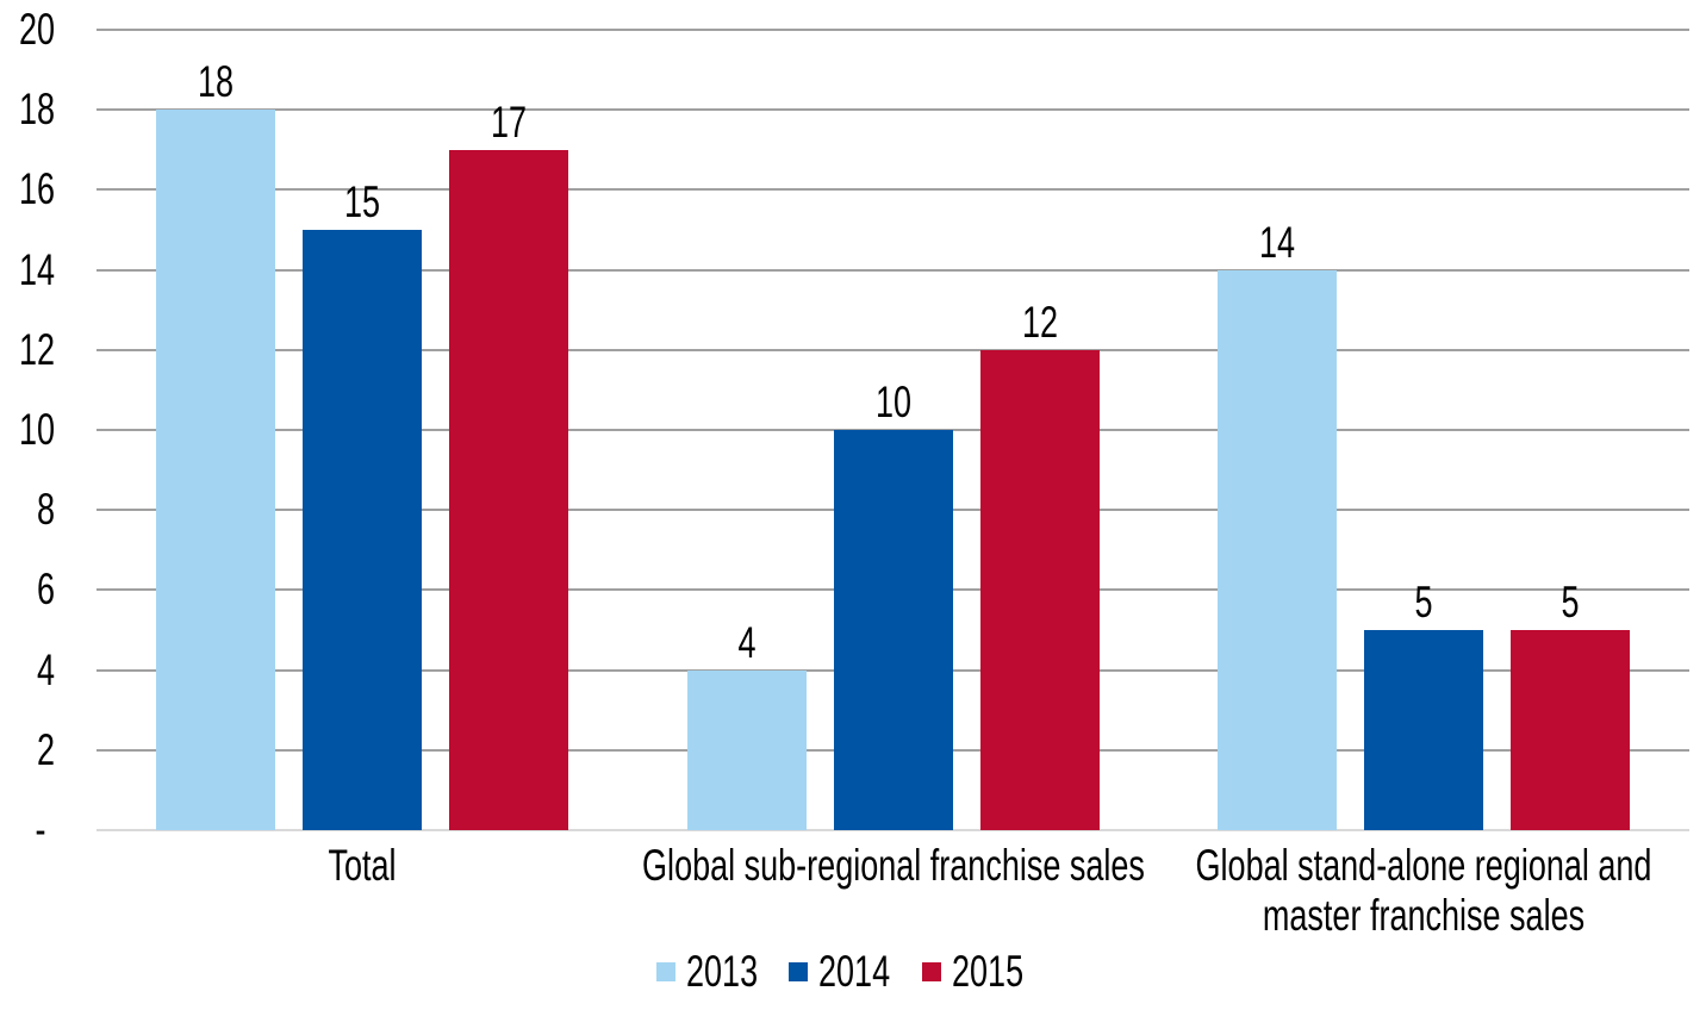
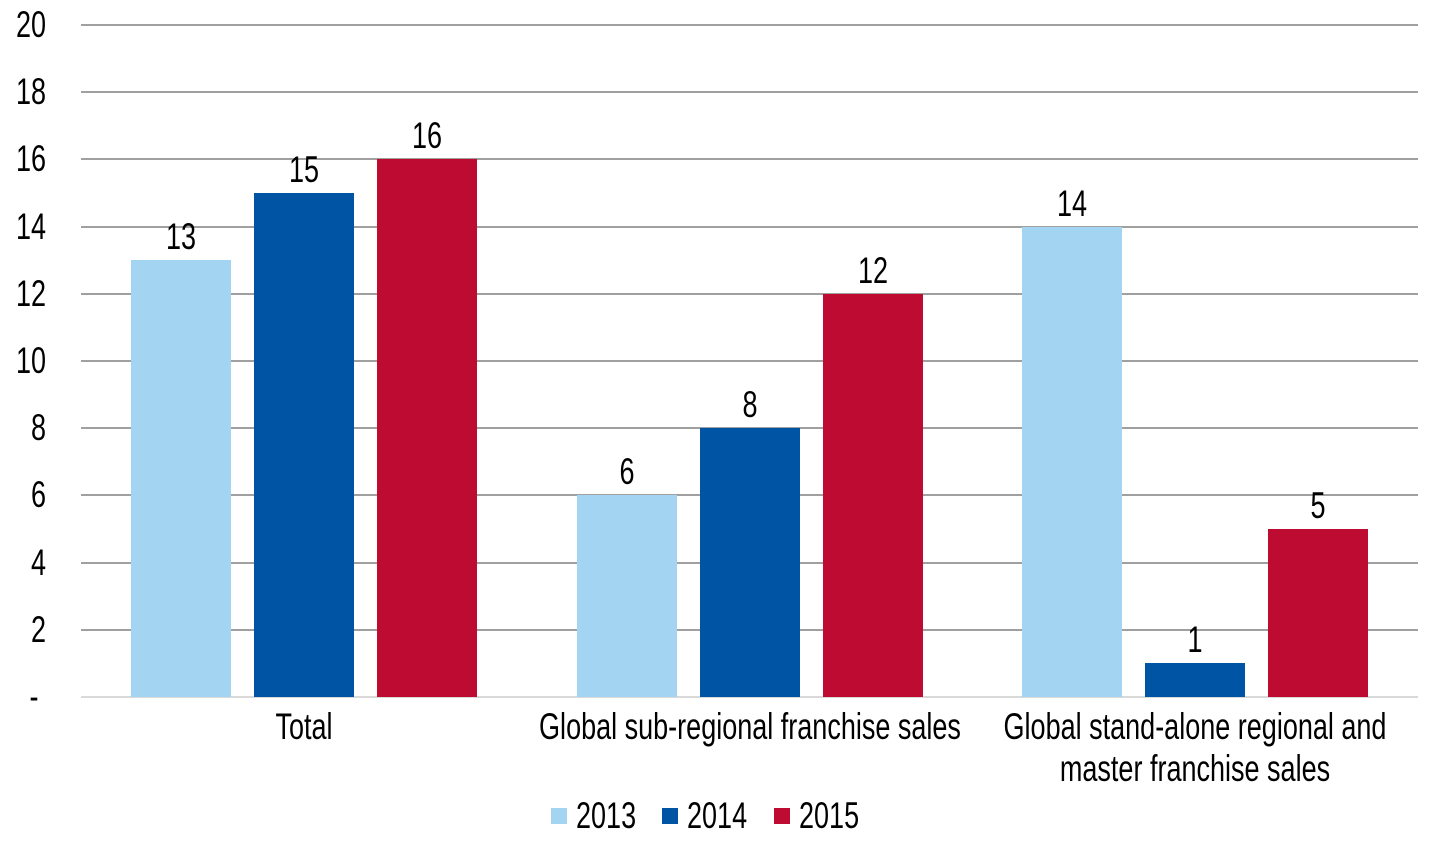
2013/Total: 18 -> 13
2015/Total: 17 -> 16
2013/Global sub-regional franchise sales: 4 -> 6
2014/Global sub-regional franchise sales: 10 -> 8
2014/Global stand-alone regional and master franchise sales: 5 -> 1
